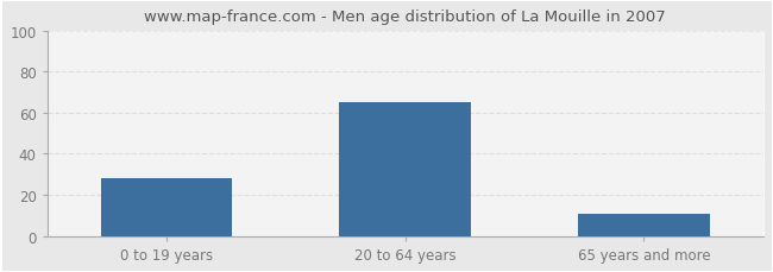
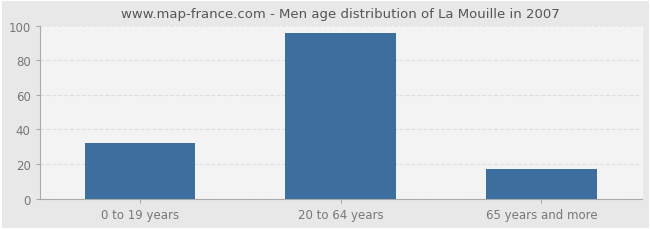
0 to 19 years: 28 -> 32
20 to 64 years: 65 -> 96
65 years and more: 11 -> 17
